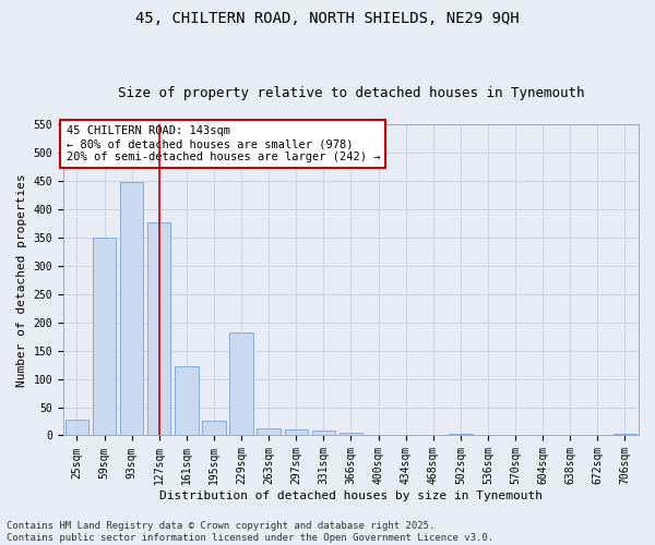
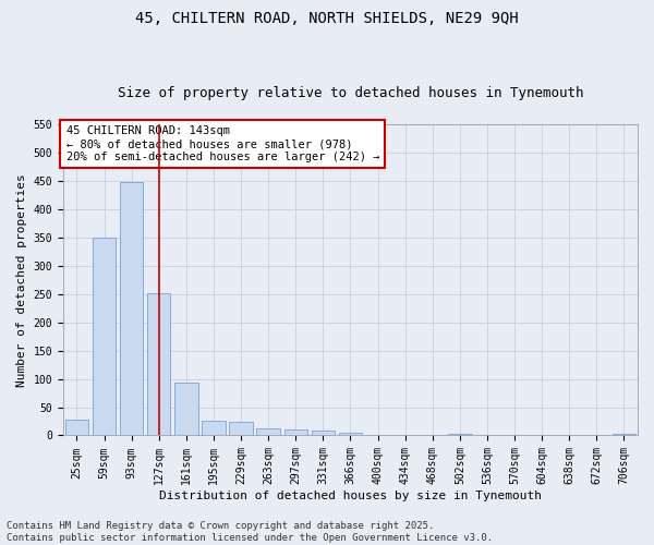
127sqm: 376 -> 252
161sqm: 122 -> 93
229sqm: 182 -> 24
